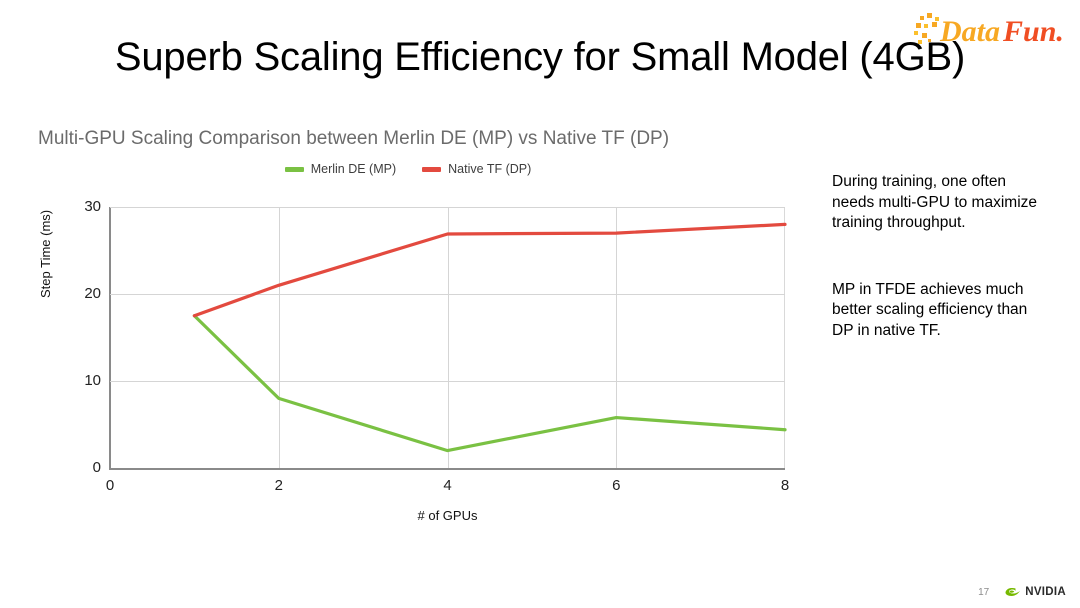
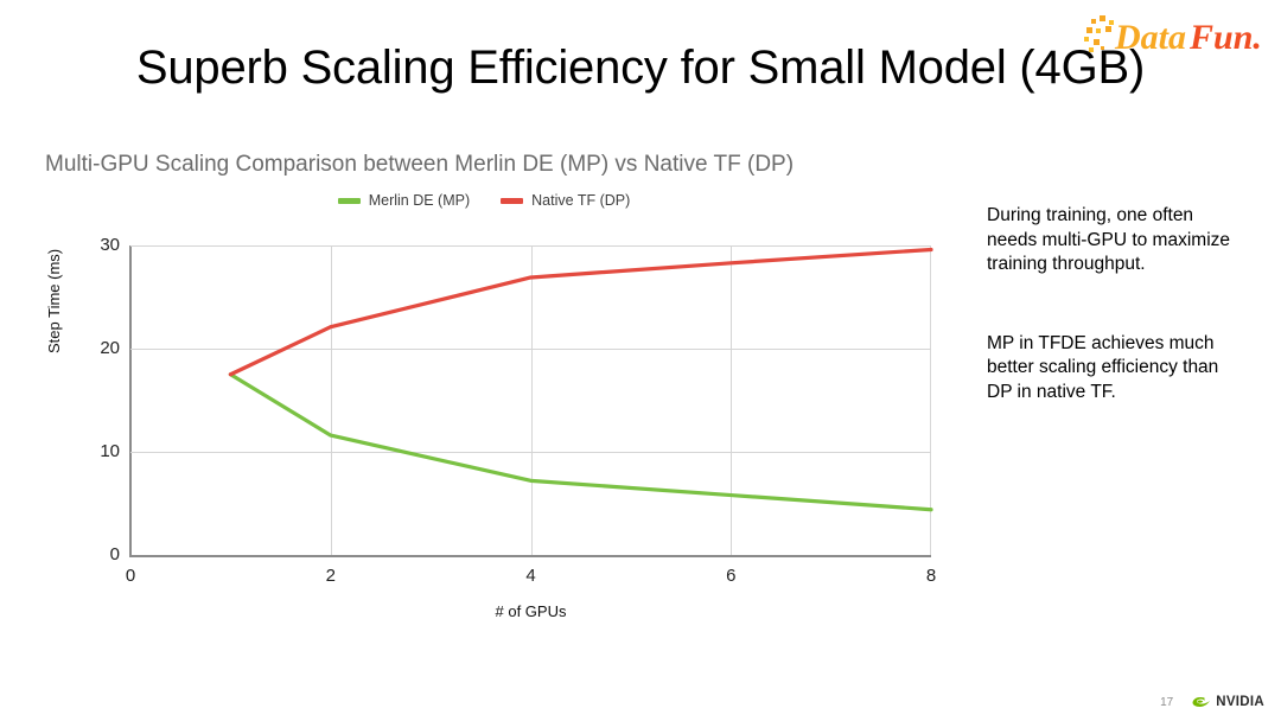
Merlin DE (MP)/2: 8 -> 12
Native TF (DP)/2: 21 -> 22
Merlin DE (MP)/4: 2 -> 7
Native TF (DP)/6: 27 -> 28
Native TF (DP)/8: 28 -> 30
